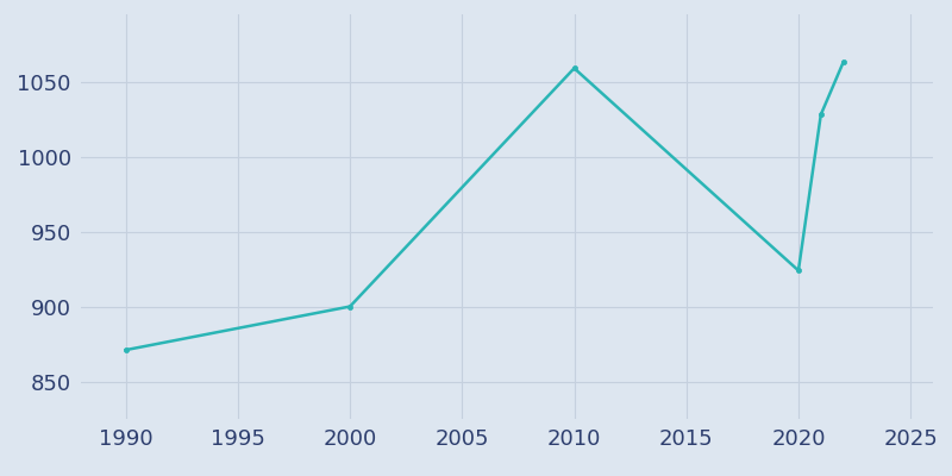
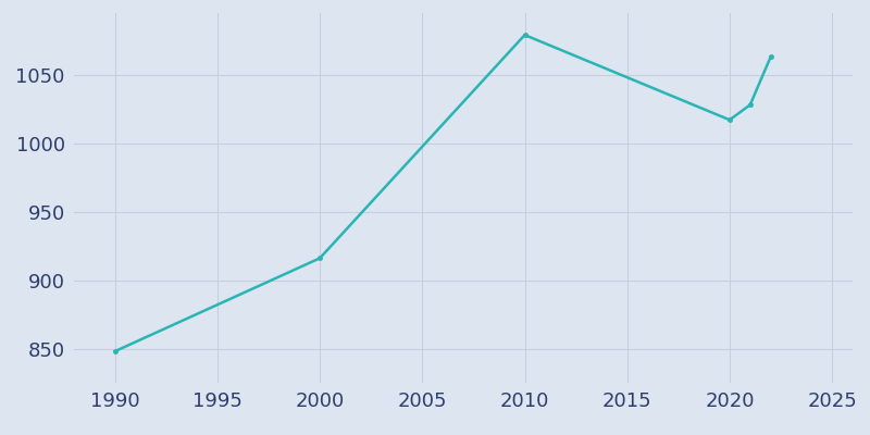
1990: 871 -> 848
2000: 900 -> 916
2010: 1059 -> 1079
2020: 924 -> 1017
